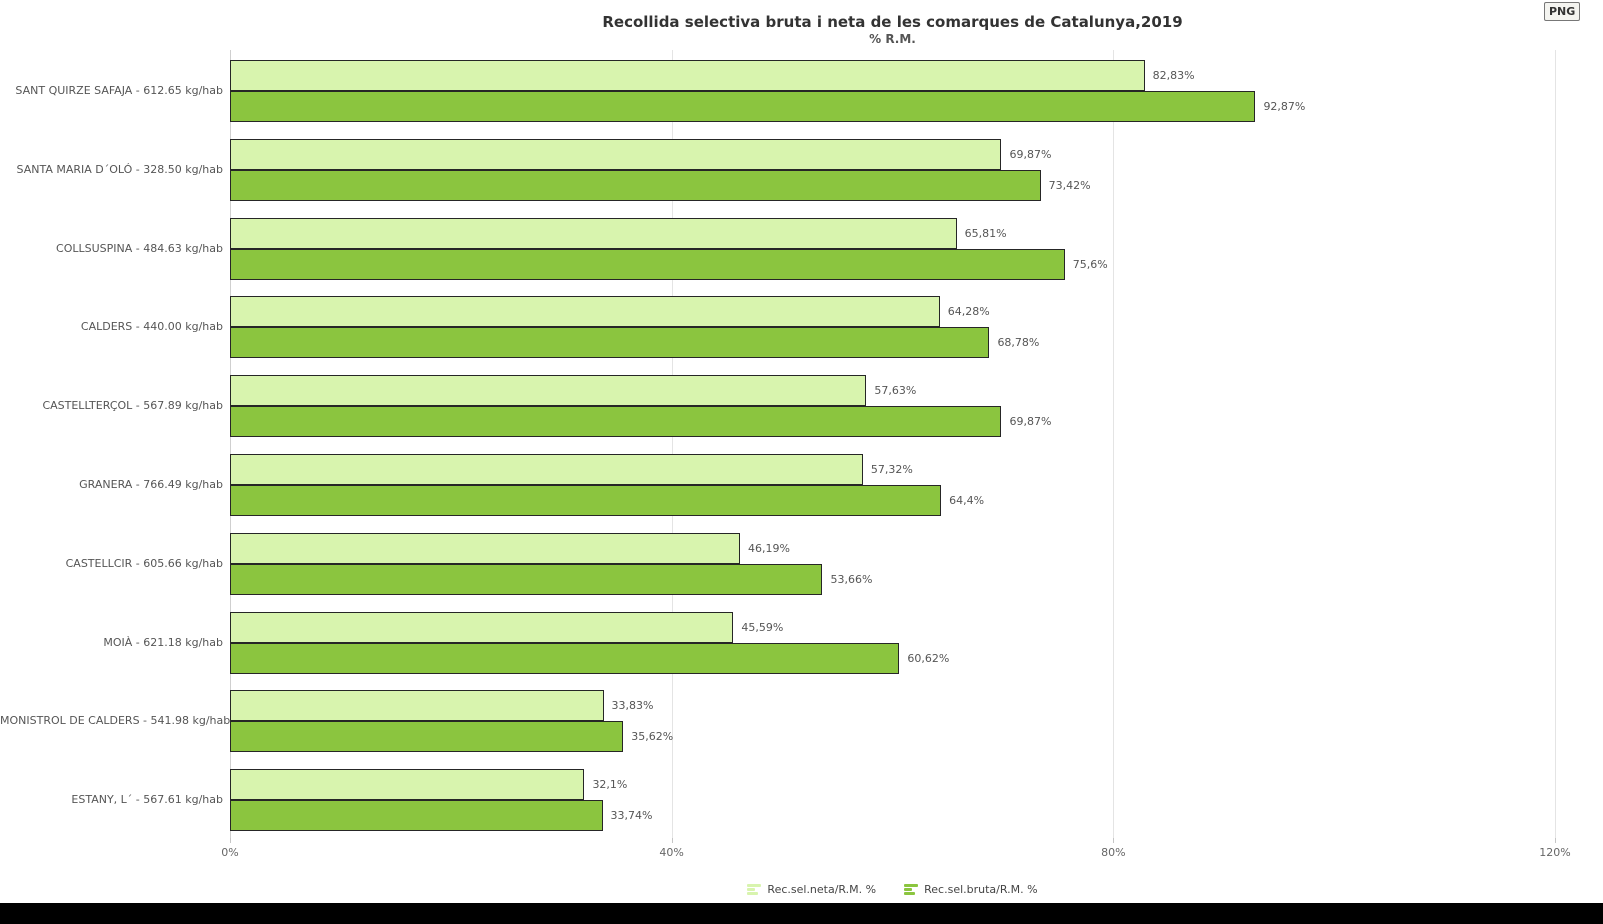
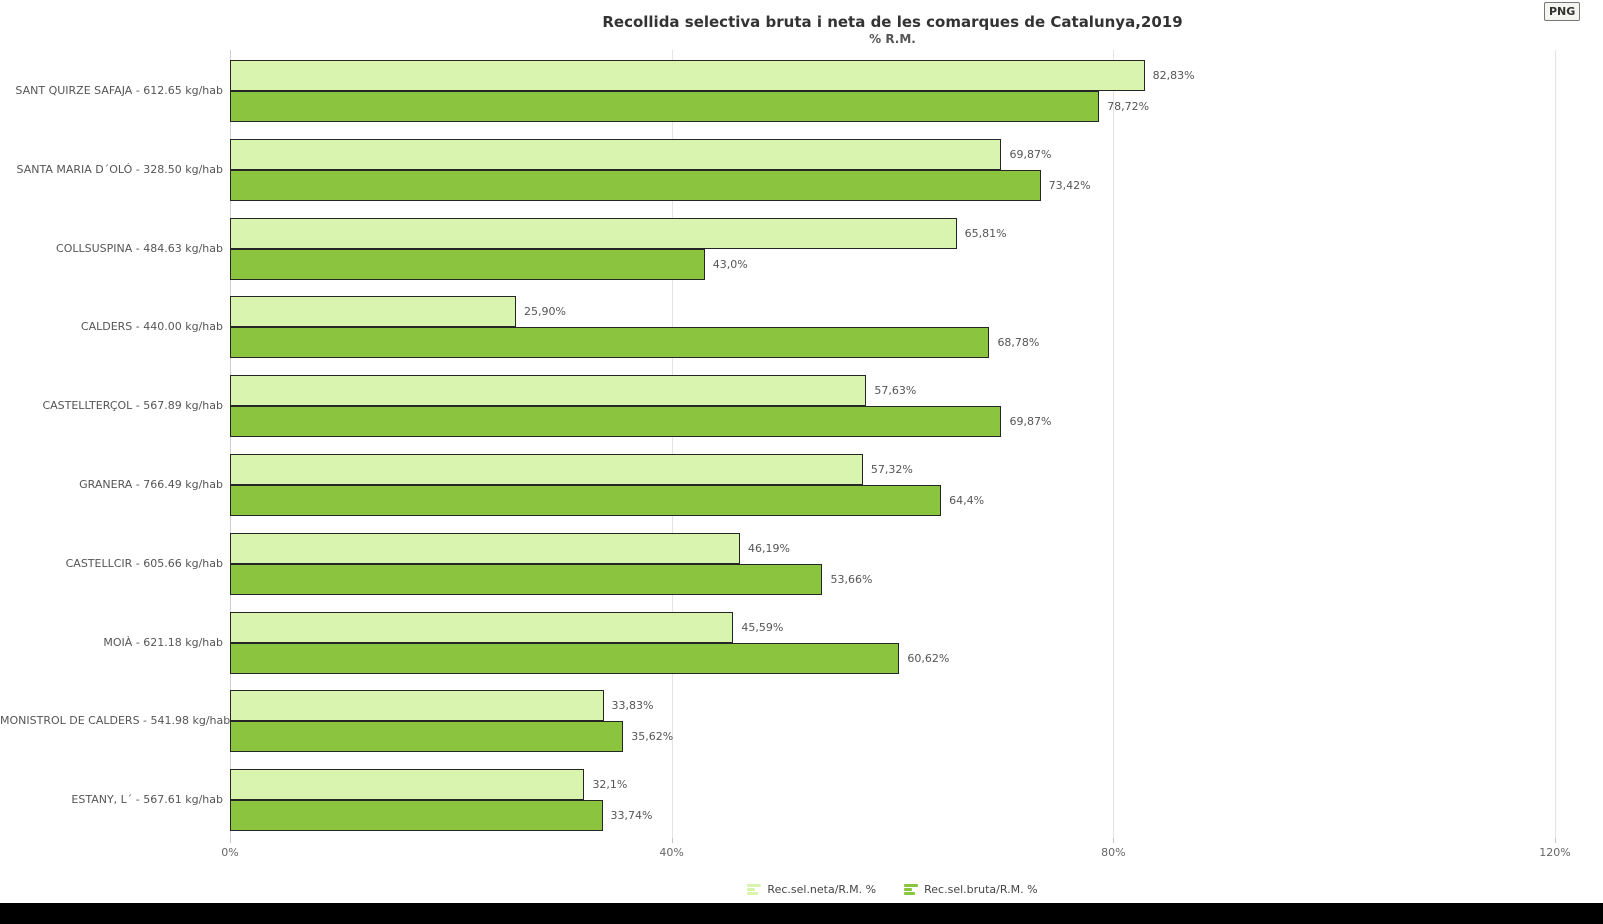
Rec.sel.bruta/R.M. %/SANT QUIRZE SAFAJA - 612.65 kg/hab: 92,87% -> 78,72%
Rec.sel.bruta/R.M. %/COLLSUSPINA - 484.63 kg/hab: 75,6% -> 43,0%
Rec.sel.neta/R.M. %/CALDERS - 440.00 kg/hab: 64,28% -> 25,90%
